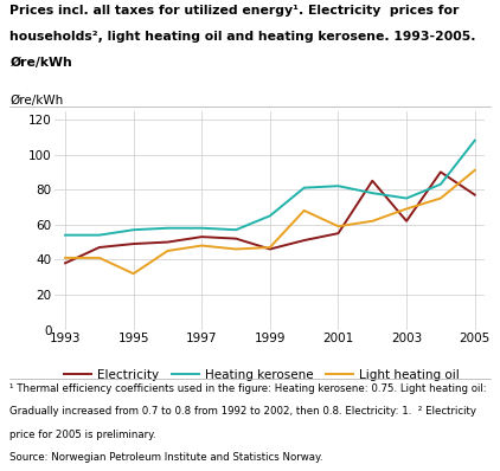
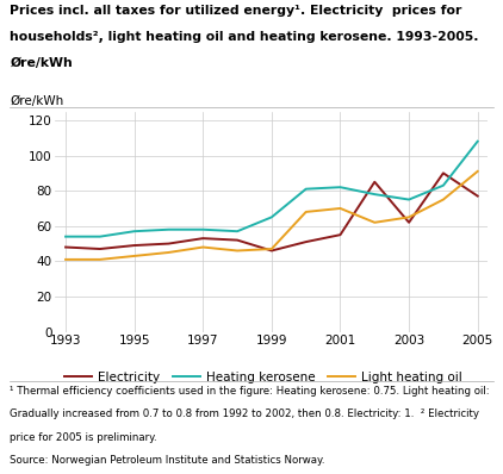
Electricity/1993: 38 -> 48
Light heating oil/1995: 32 -> 43
Light heating oil/2001: 59 -> 70
Light heating oil/2003: 69 -> 65
